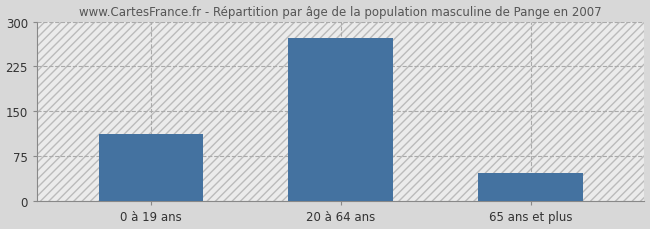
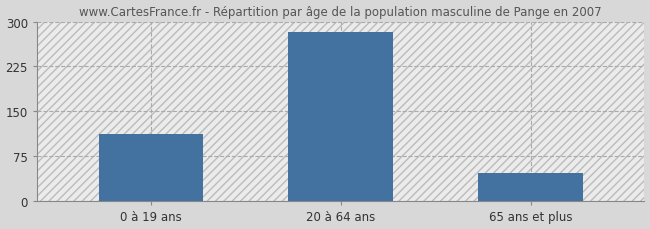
20 à 64 ans: 272 -> 282
